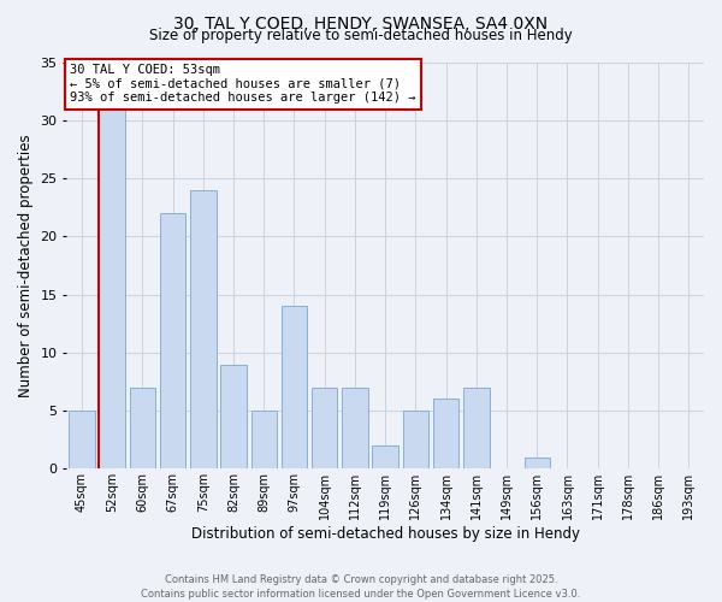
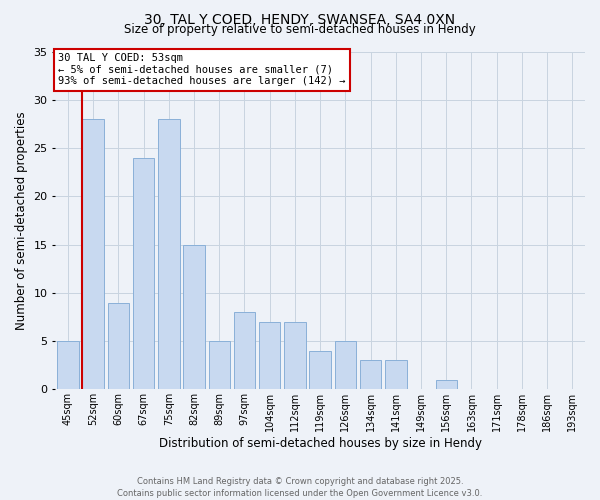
52sqm: 31 -> 28
60sqm: 7 -> 9
67sqm: 22 -> 24
75sqm: 24 -> 28
82sqm: 9 -> 15
97sqm: 14 -> 8
119sqm: 2 -> 4
134sqm: 6 -> 3
141sqm: 7 -> 3
